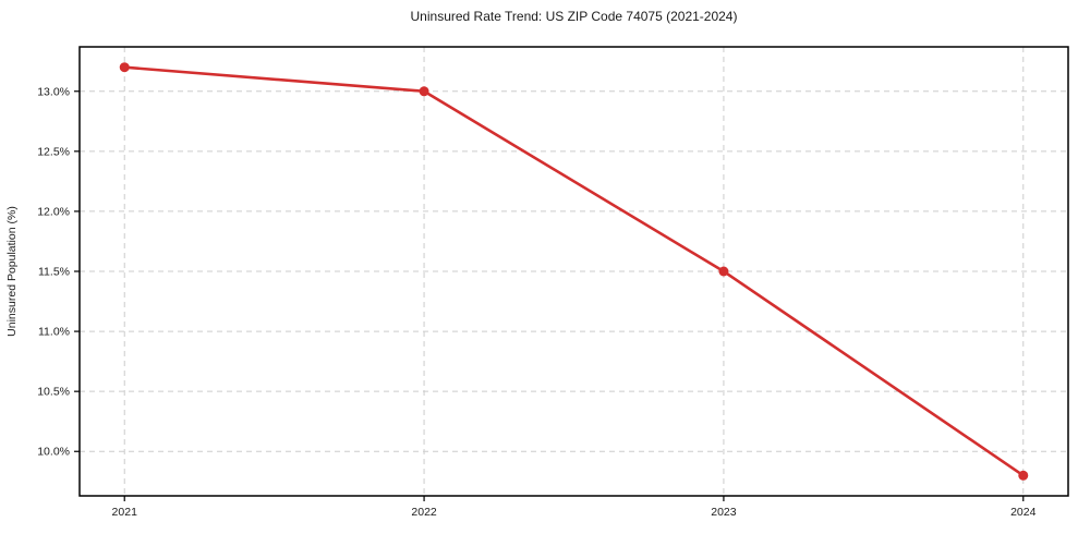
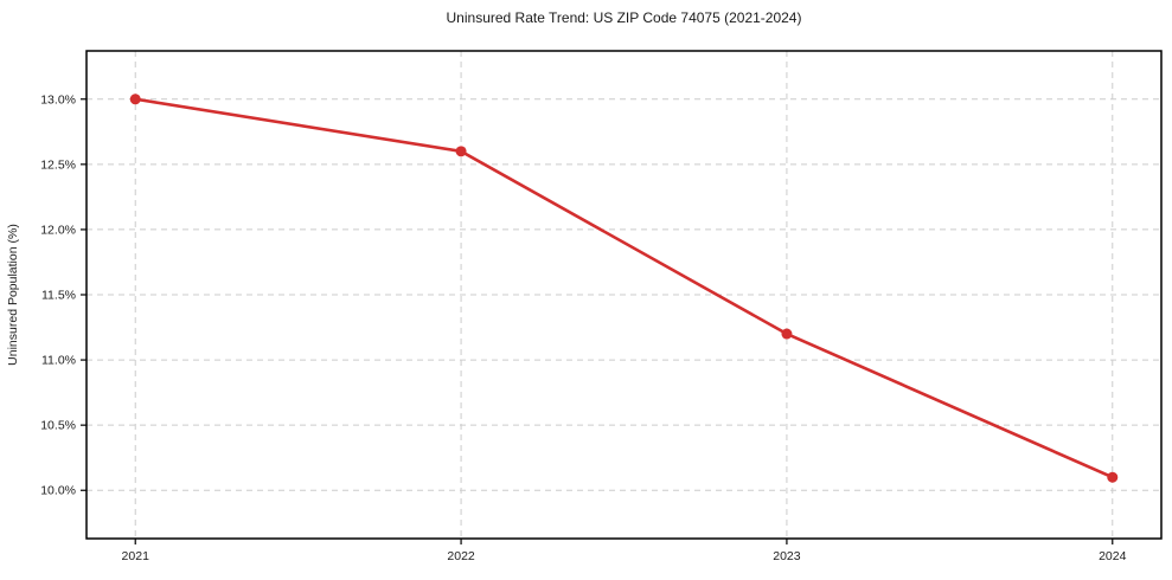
2021: 13.2% -> 13.0%
2022: 13.0% -> 12.6%
2023: 11.5% -> 11.2%
2024: 9.8% -> 10.1%
